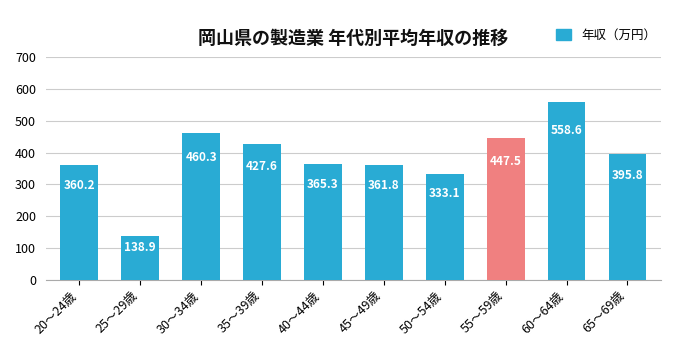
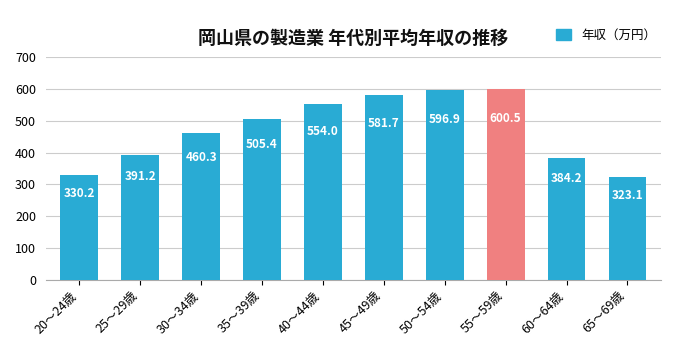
20〜24歳: 360.2 -> 330.2
25〜29歳: 138.9 -> 391.2
35〜39歳: 427.6 -> 505.4
40〜44歳: 365.3 -> 554.0
45〜49歳: 361.8 -> 581.7
50〜54歳: 333.1 -> 596.9
55〜59歳: 447.5 -> 600.5
60〜64歳: 558.6 -> 384.2
65〜69歳: 395.8 -> 323.1
